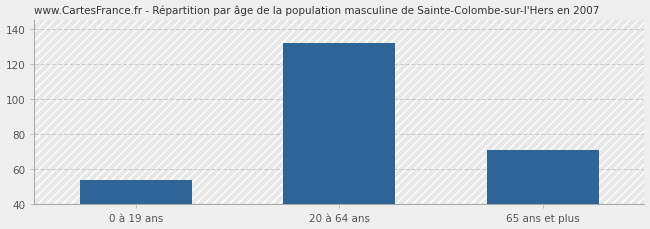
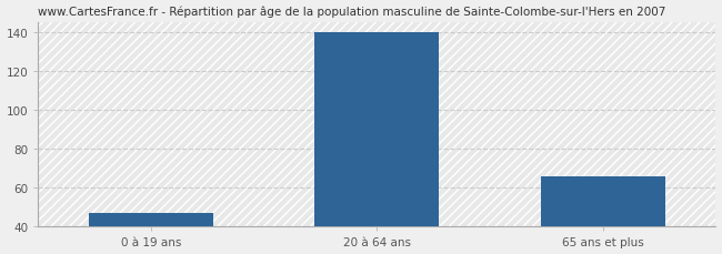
0 à 19 ans: 54 -> 47
20 à 64 ans: 132 -> 140
65 ans et plus: 71 -> 66
